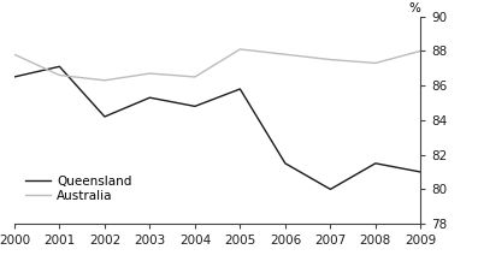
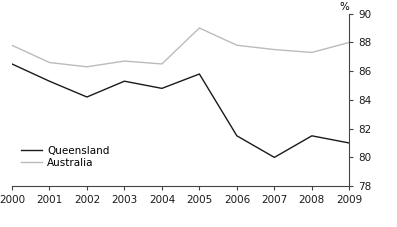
Queensland/2001: 87.1 -> 85.3
Australia/2005: 88.1 -> 89.0
